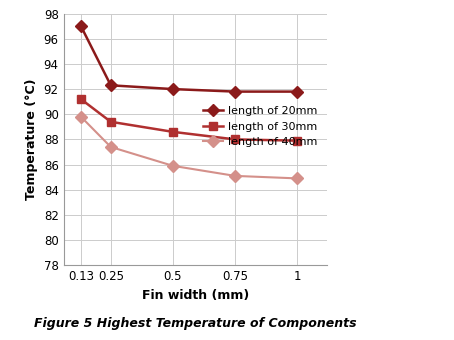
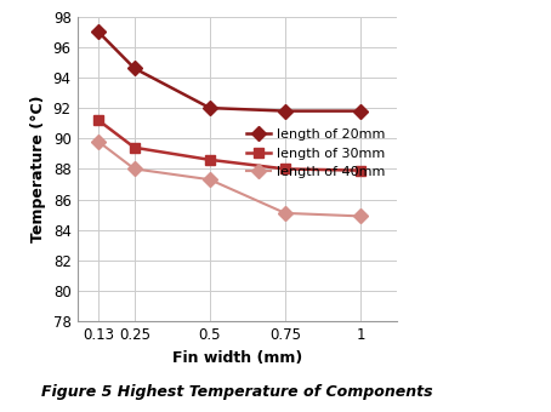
length of 20mm/0.25: 92.3 -> 94.6
length of 40mm/0.25: 87.4 -> 88.0
length of 40mm/0.5: 85.9 -> 87.3
